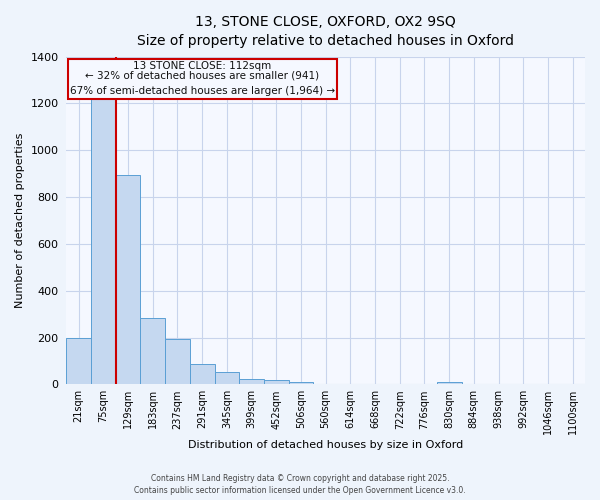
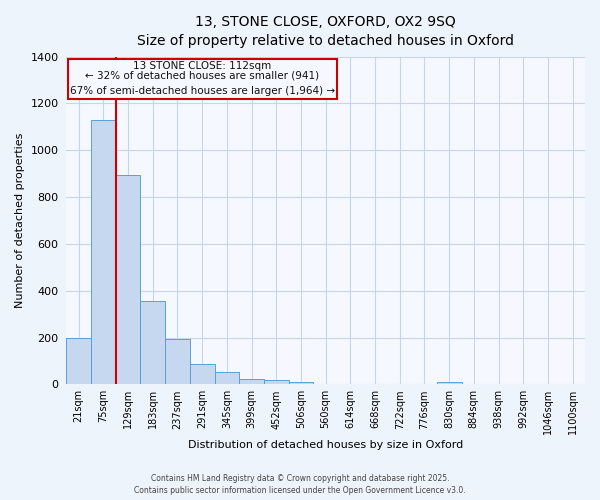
75sqm: 1220 -> 1130
183sqm: 285 -> 354
